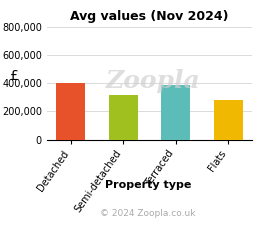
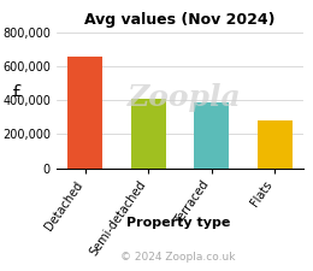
Detached: 400,000 -> 660,000
Semi-detached: 320,000 -> 410,000
